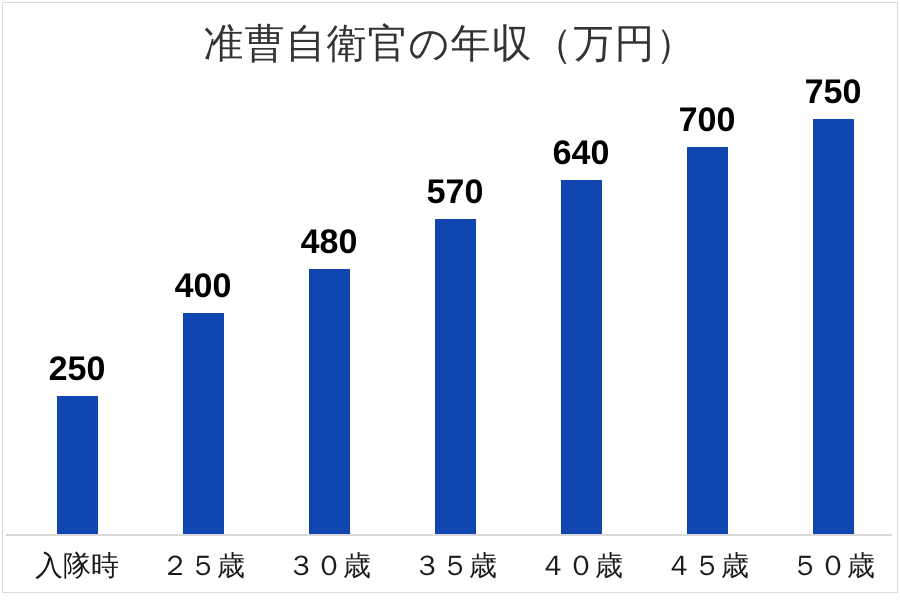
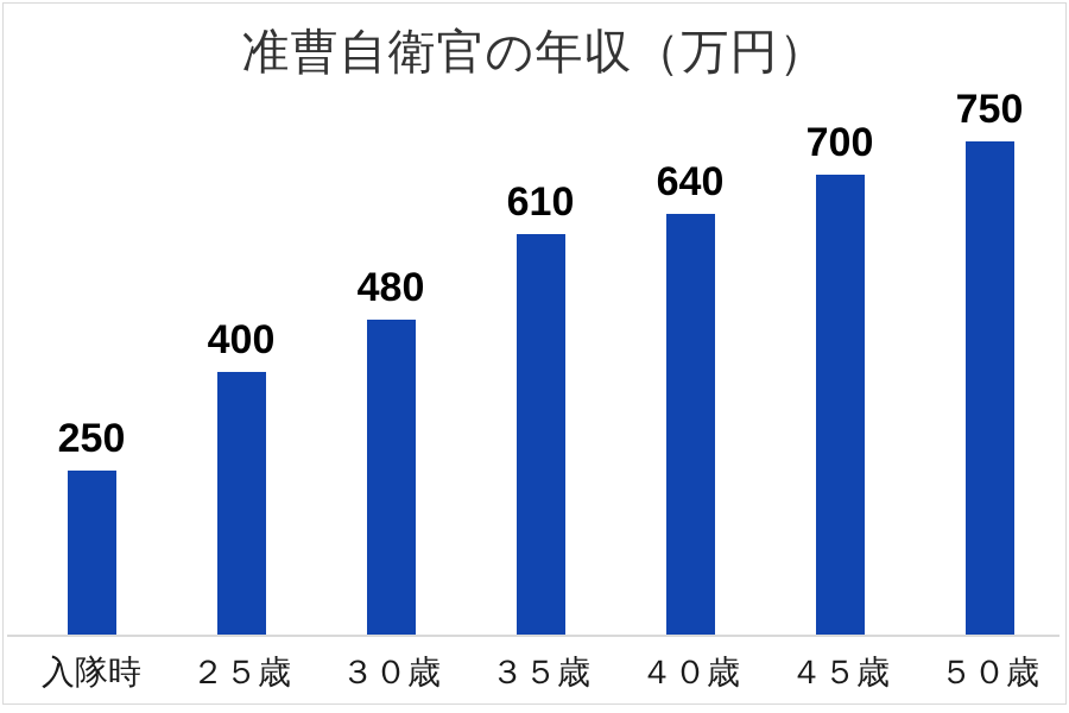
３５歳: 570 -> 610
